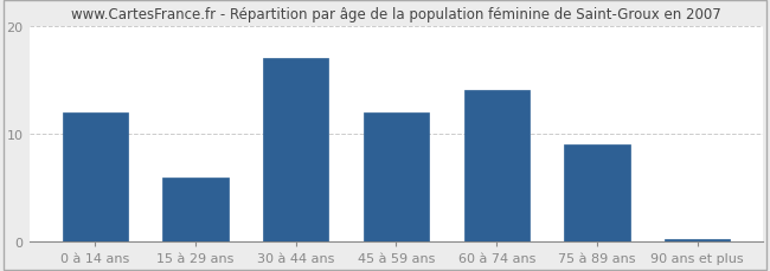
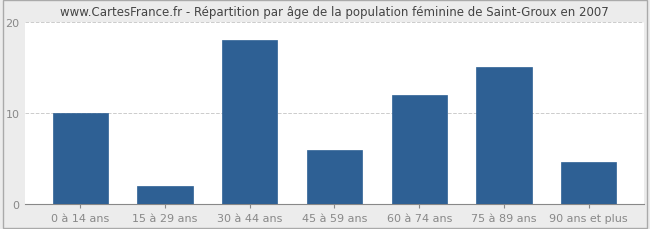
0 à 14 ans: 12.0 -> 10.0
15 à 29 ans: 6.0 -> 2.0
30 à 44 ans: 17.0 -> 18.0
45 à 59 ans: 12.0 -> 6.0
60 à 74 ans: 14.0 -> 12.0
75 à 89 ans: 9.0 -> 15.0
90 ans et plus: 0.3 -> 4.6
